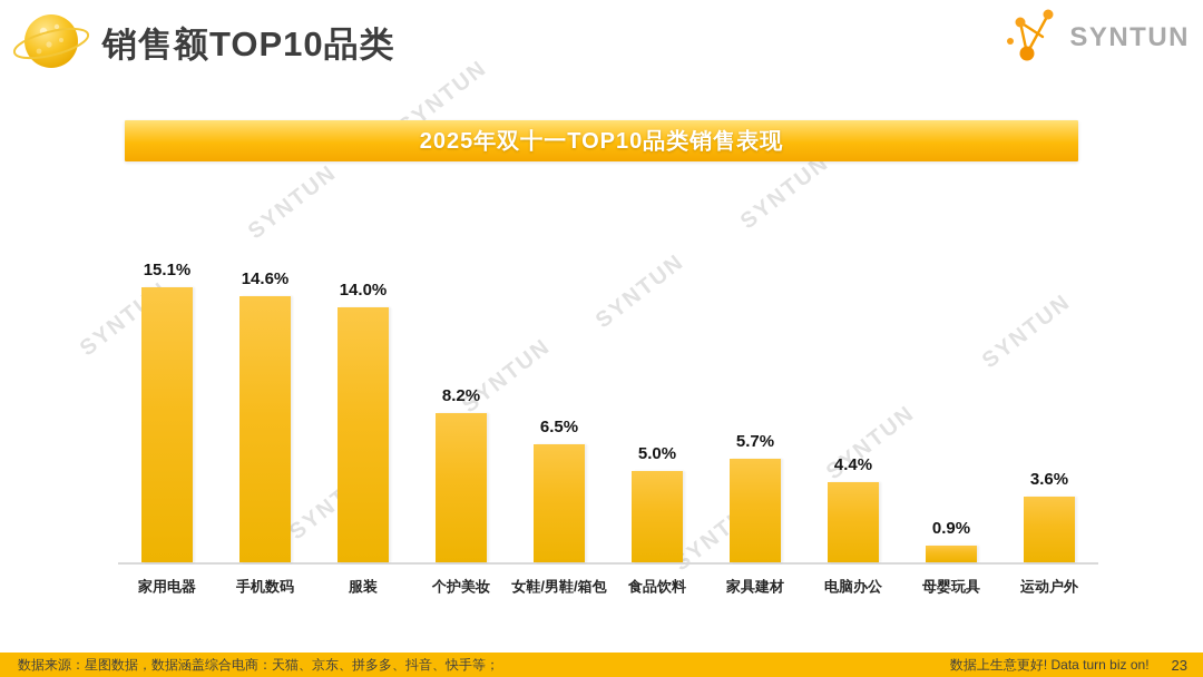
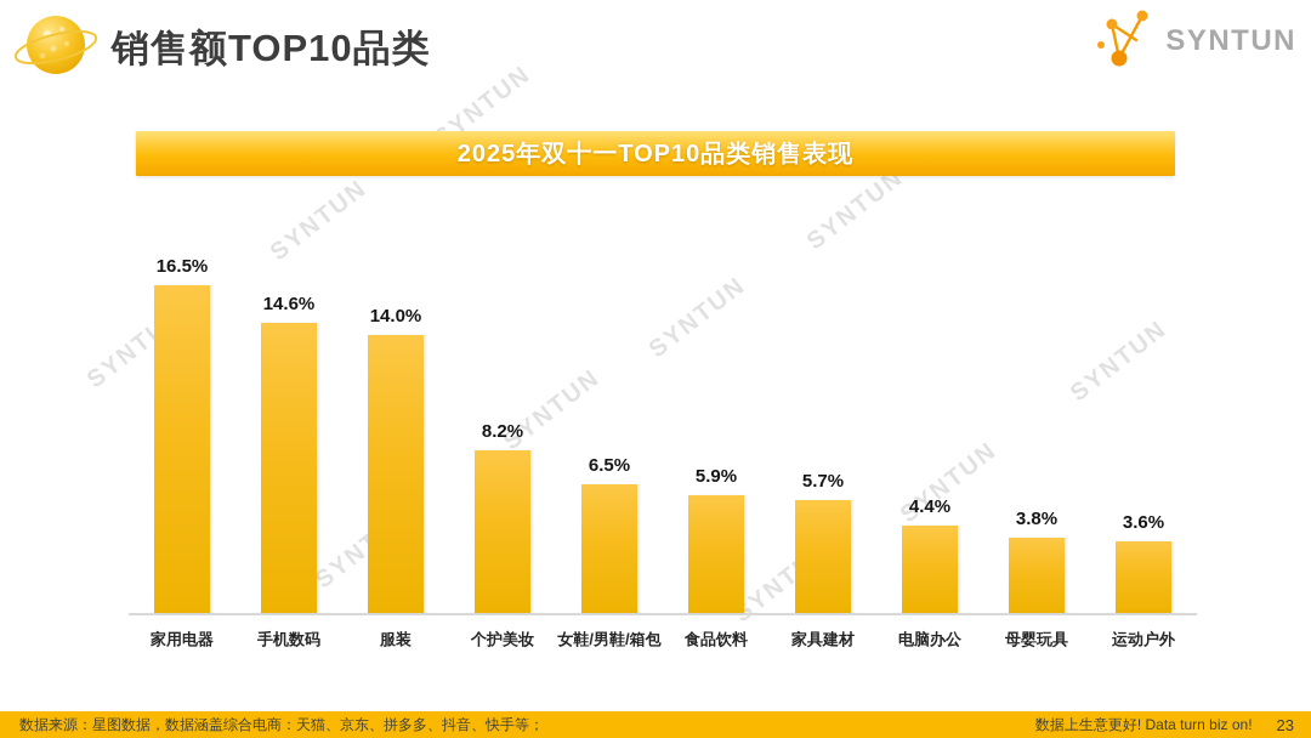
家用电器: 15.1% -> 16.5%
食品饮料: 5.0% -> 5.9%
母婴玩具: 0.9% -> 3.8%
